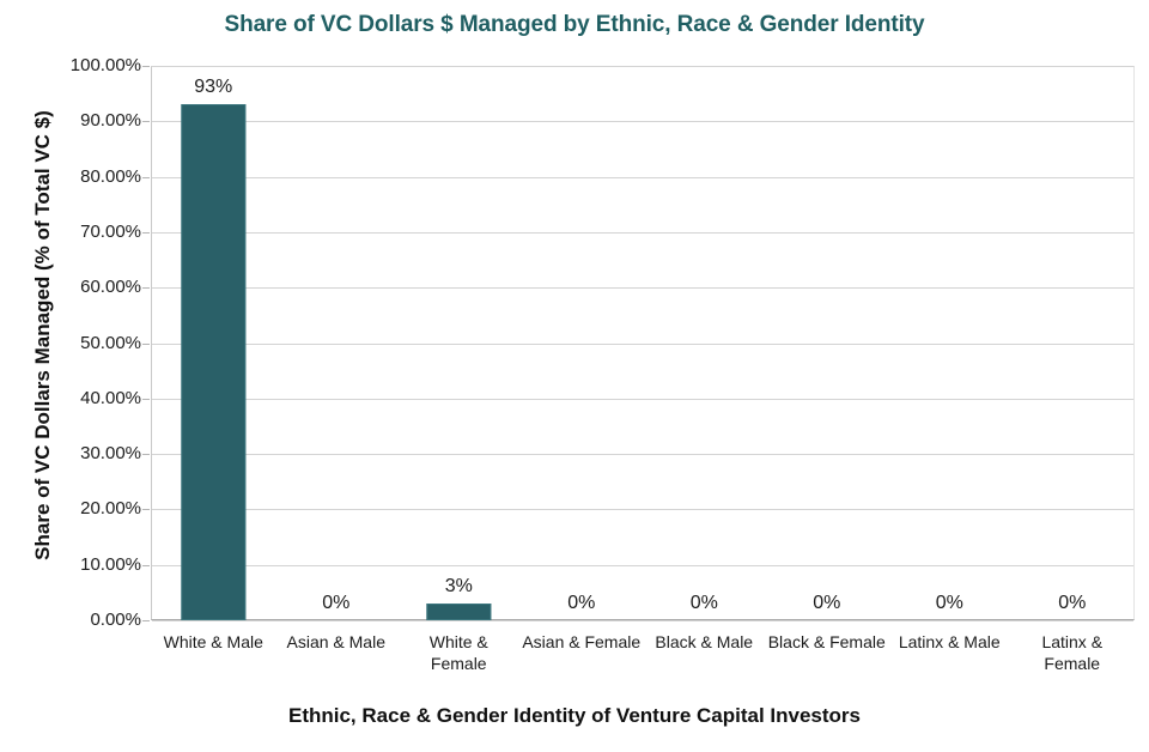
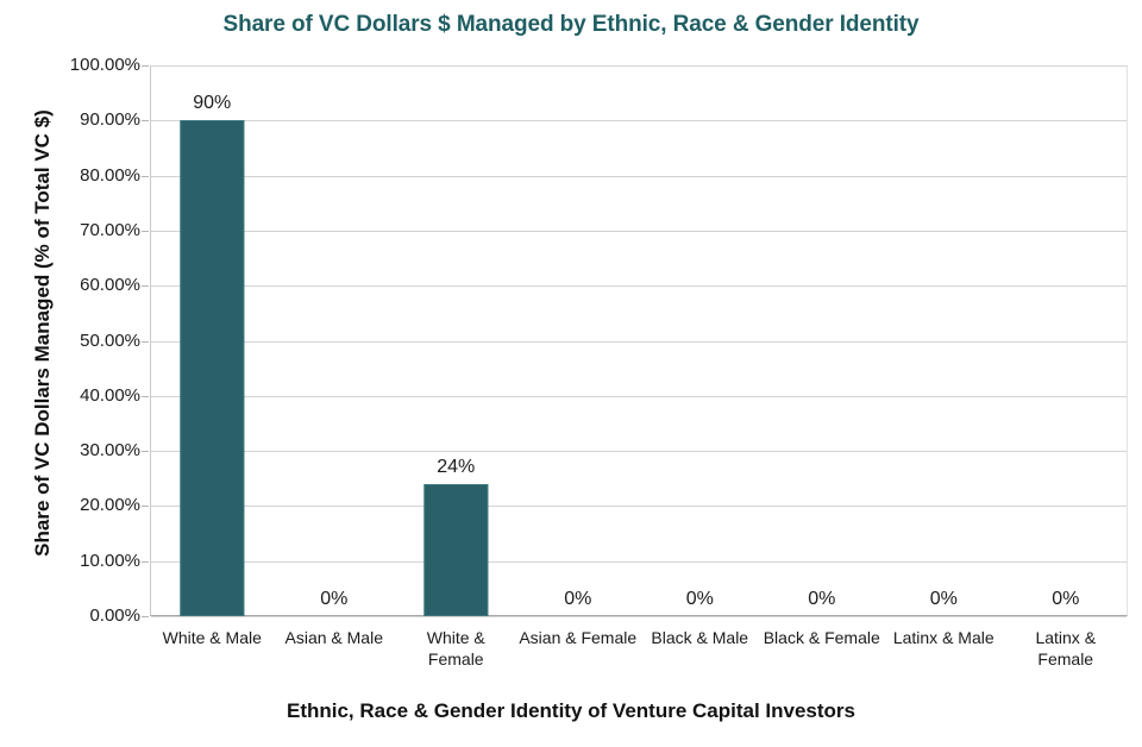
White & Male: 93% -> 90%
White & Female: 3% -> 24%
